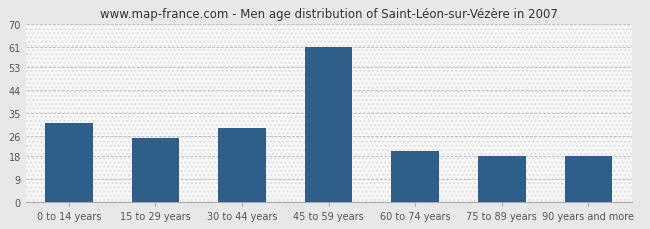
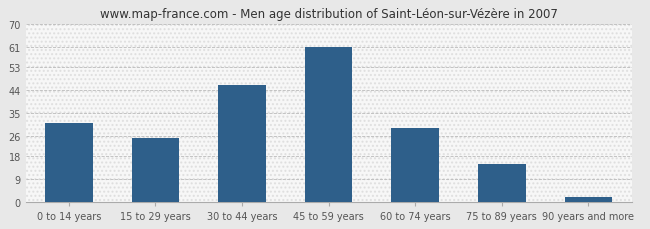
30 to 44 years: 29 -> 46
60 to 74 years: 20 -> 29
75 to 89 years: 18 -> 15
90 years and more: 18 -> 2
